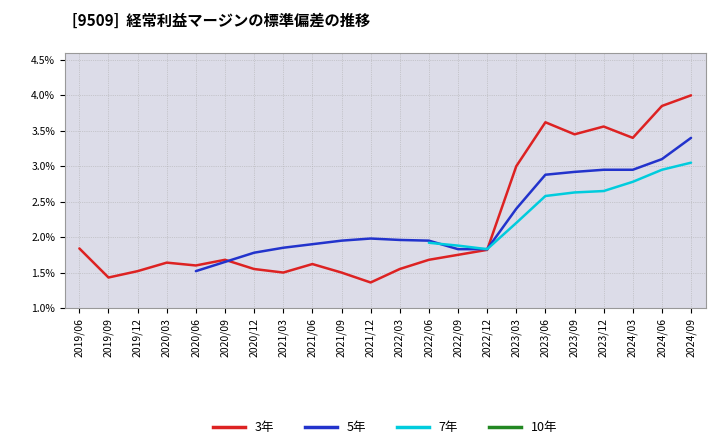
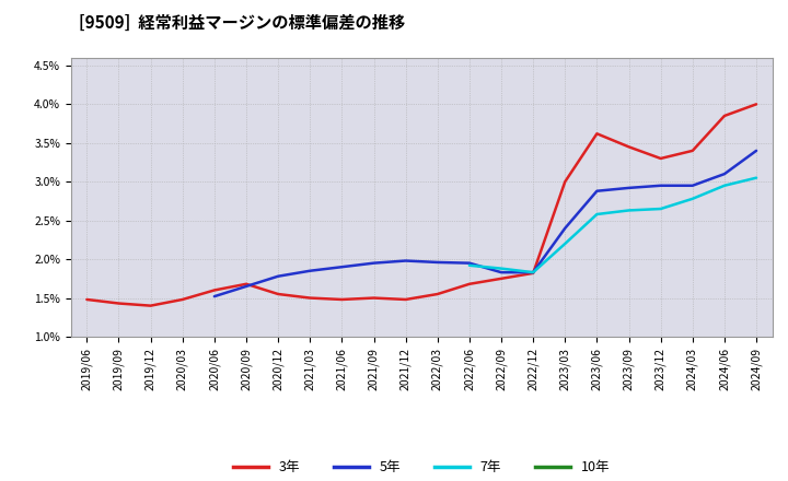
3年/2019/06: 1.84% -> 1.48%
3年/2019/12: 1.52% -> 1.40%
3年/2020/03: 1.64% -> 1.48%
3年/2021/06: 1.62% -> 1.48%
3年/2021/12: 1.36% -> 1.48%
3年/2023/12: 3.56% -> 3.30%
